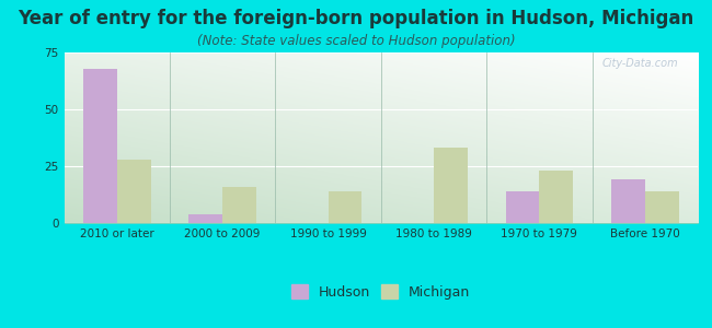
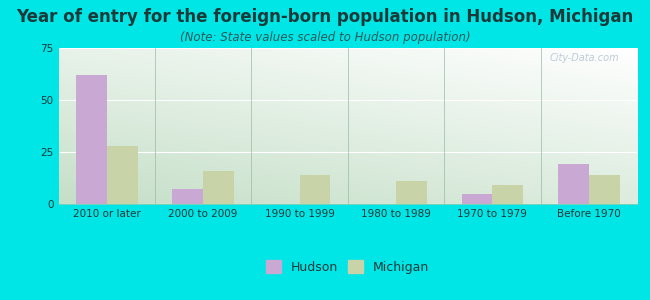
Hudson/2010 or later: 68 -> 62
Hudson/2000 to 2009: 4 -> 7
Michigan/1980 to 1989: 33 -> 11
Hudson/1970 to 1979: 14 -> 5
Michigan/1970 to 1979: 23 -> 9
